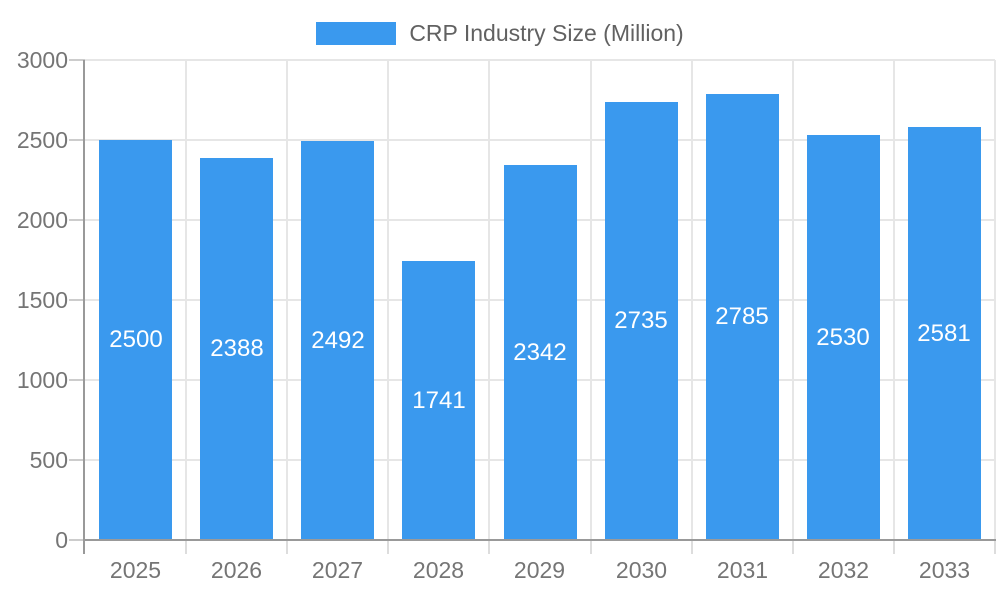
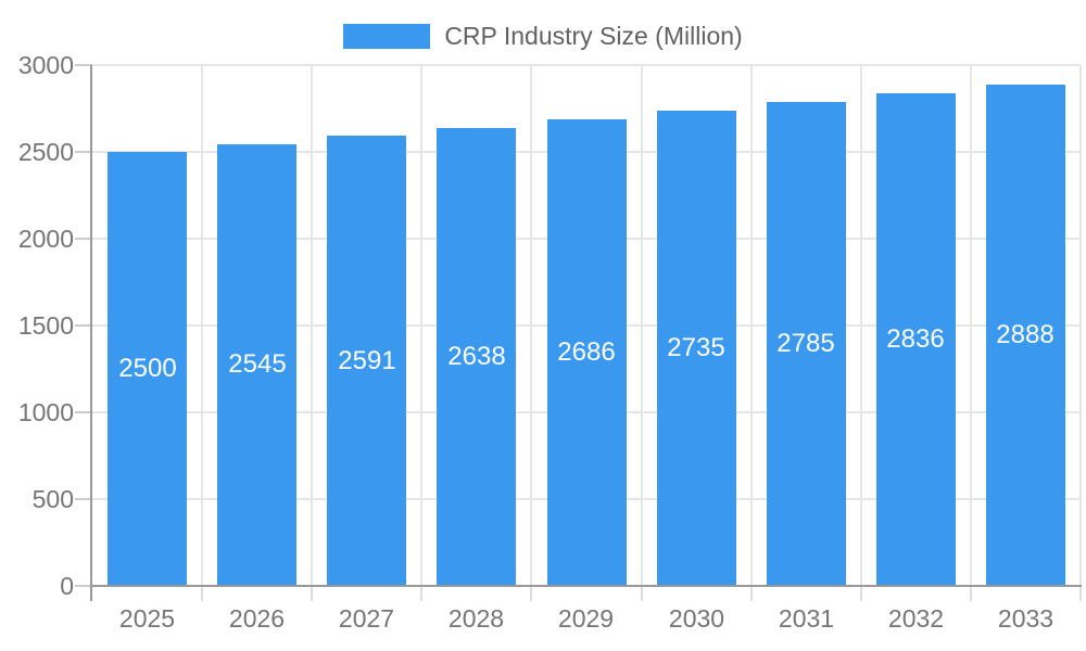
2026: 2388 -> 2545
2027: 2492 -> 2591
2028: 1741 -> 2638
2029: 2342 -> 2686
2032: 2530 -> 2836
2033: 2581 -> 2888
